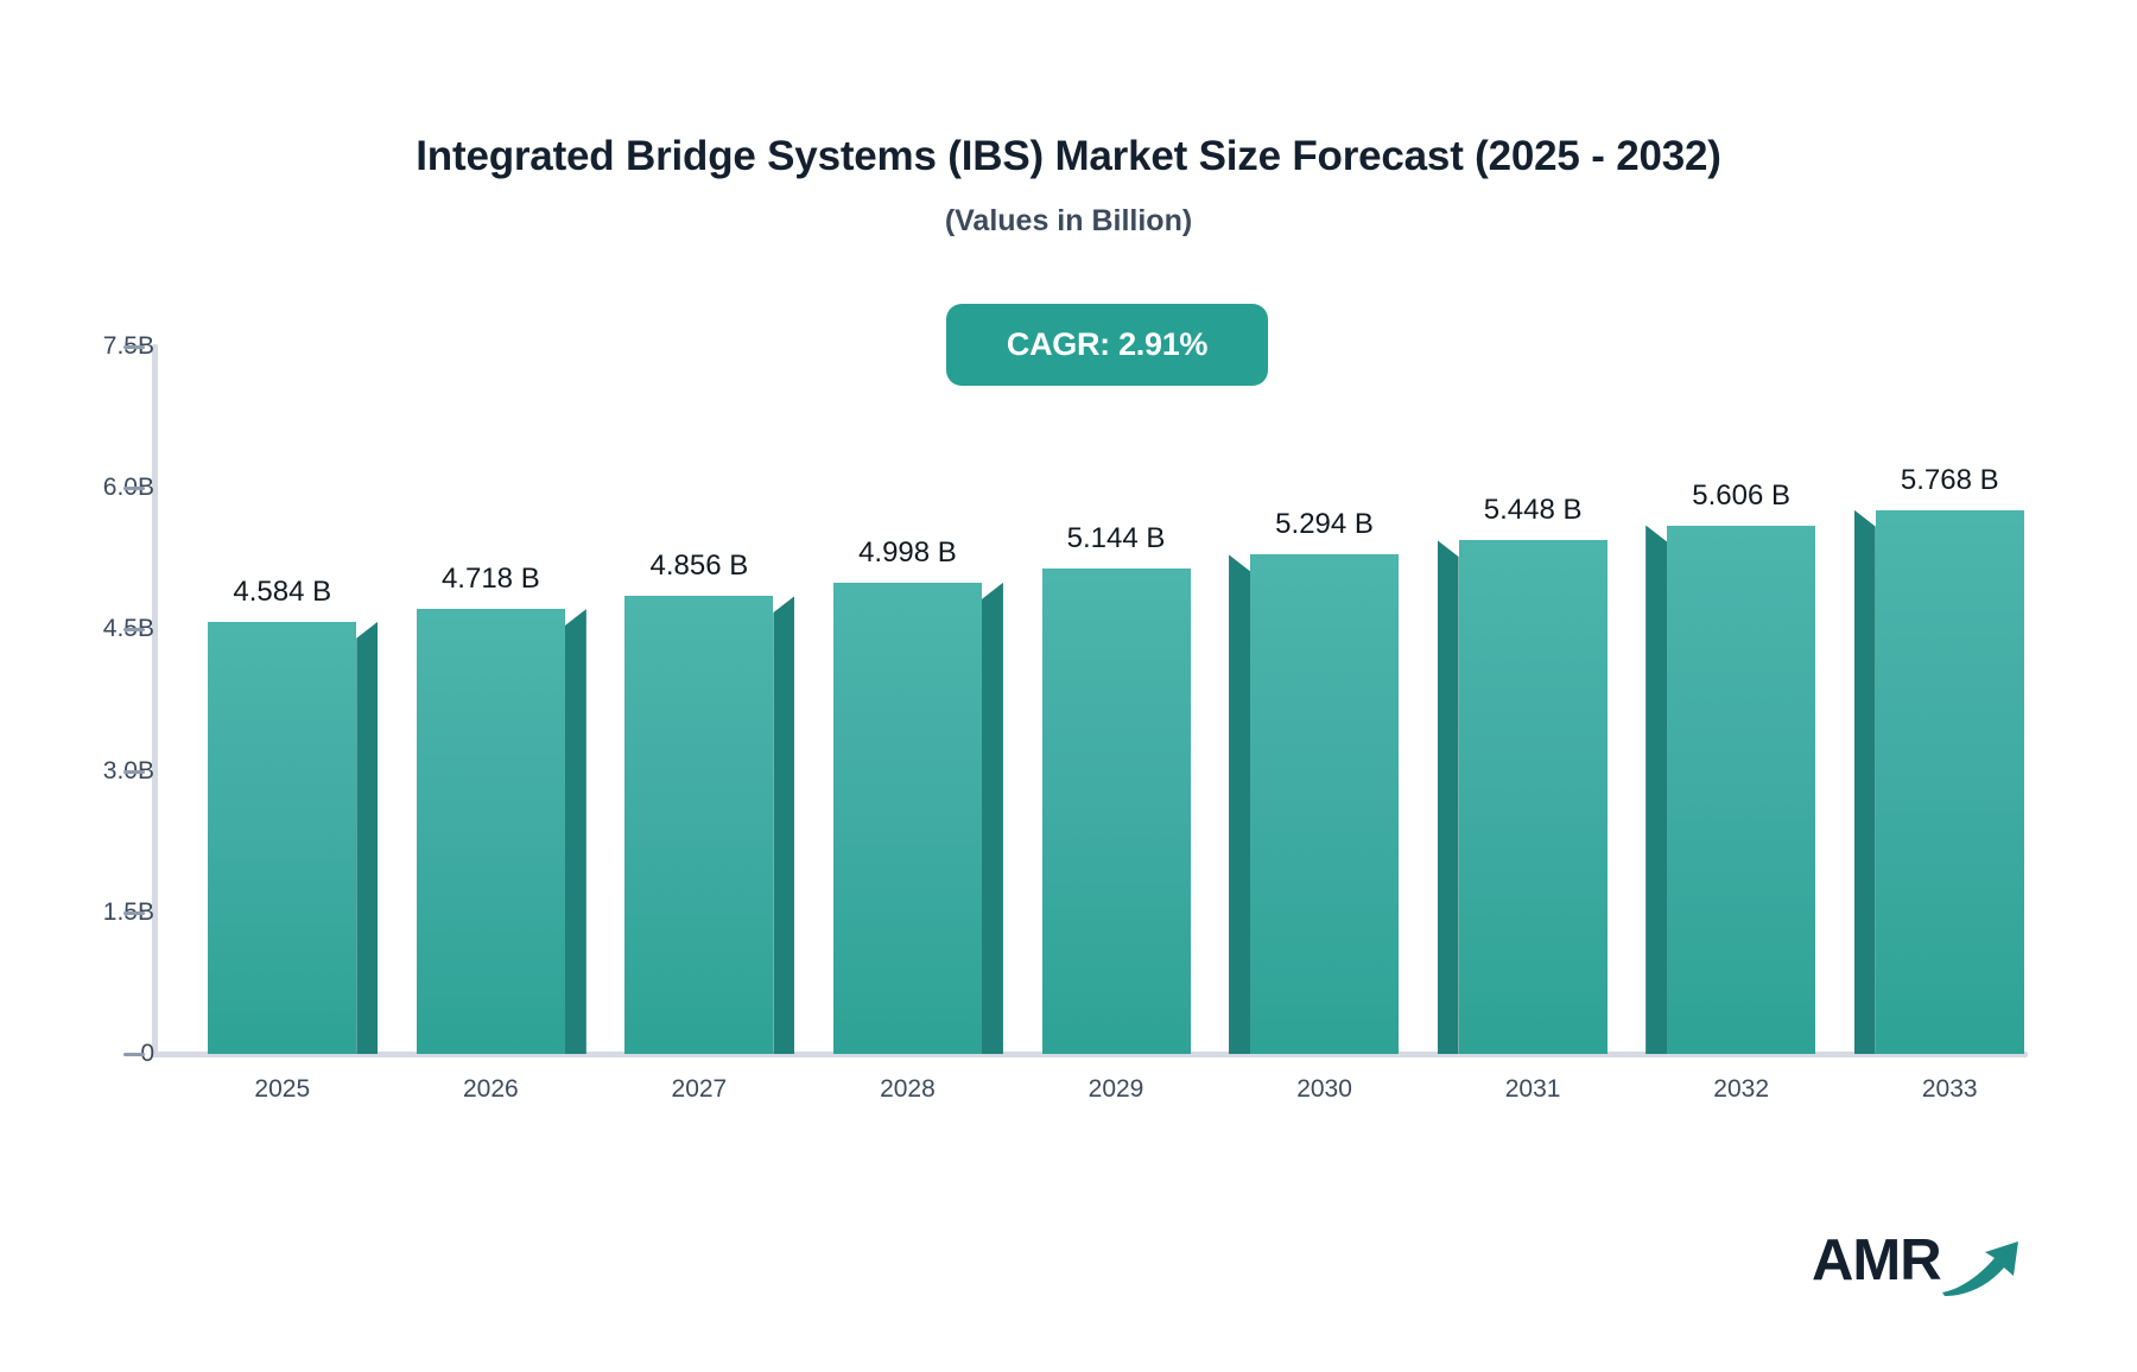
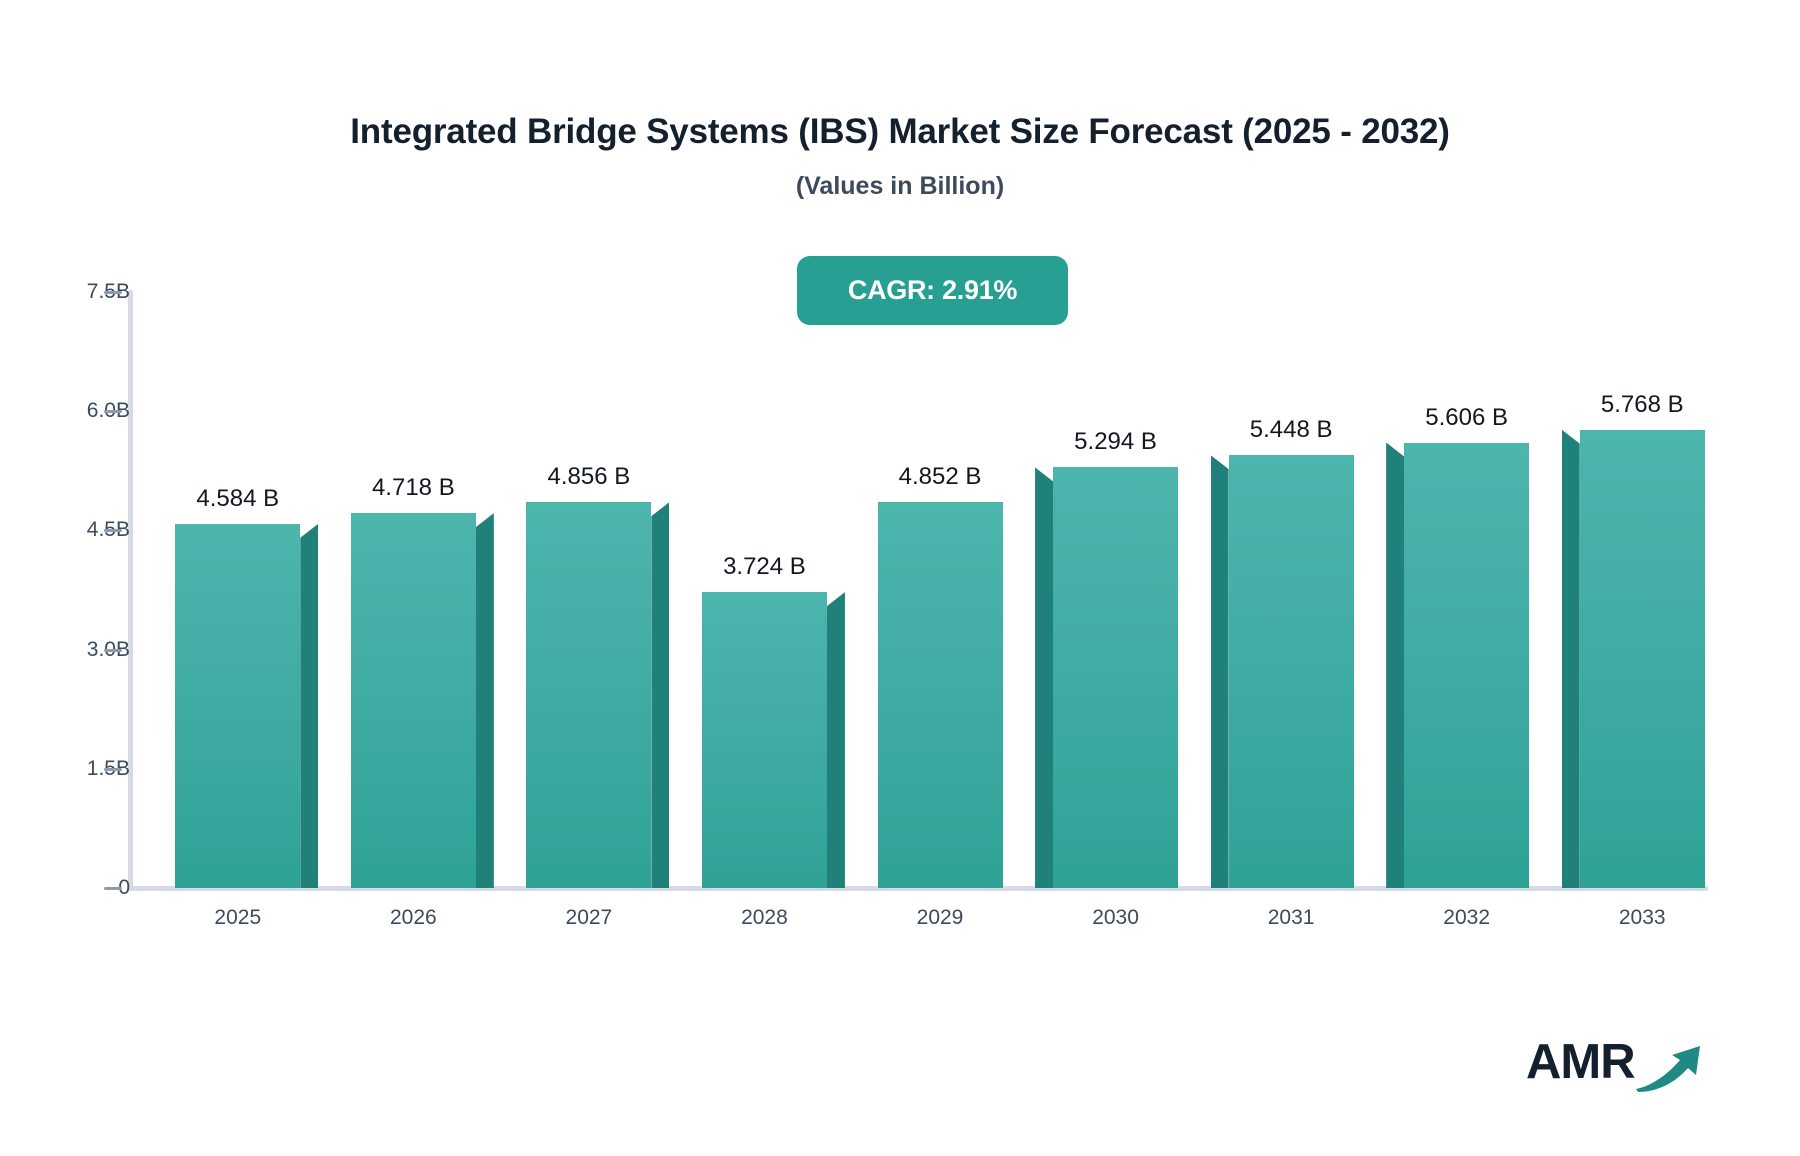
2028: 4.998 -> 3.724
2029: 5.144 -> 4.852
